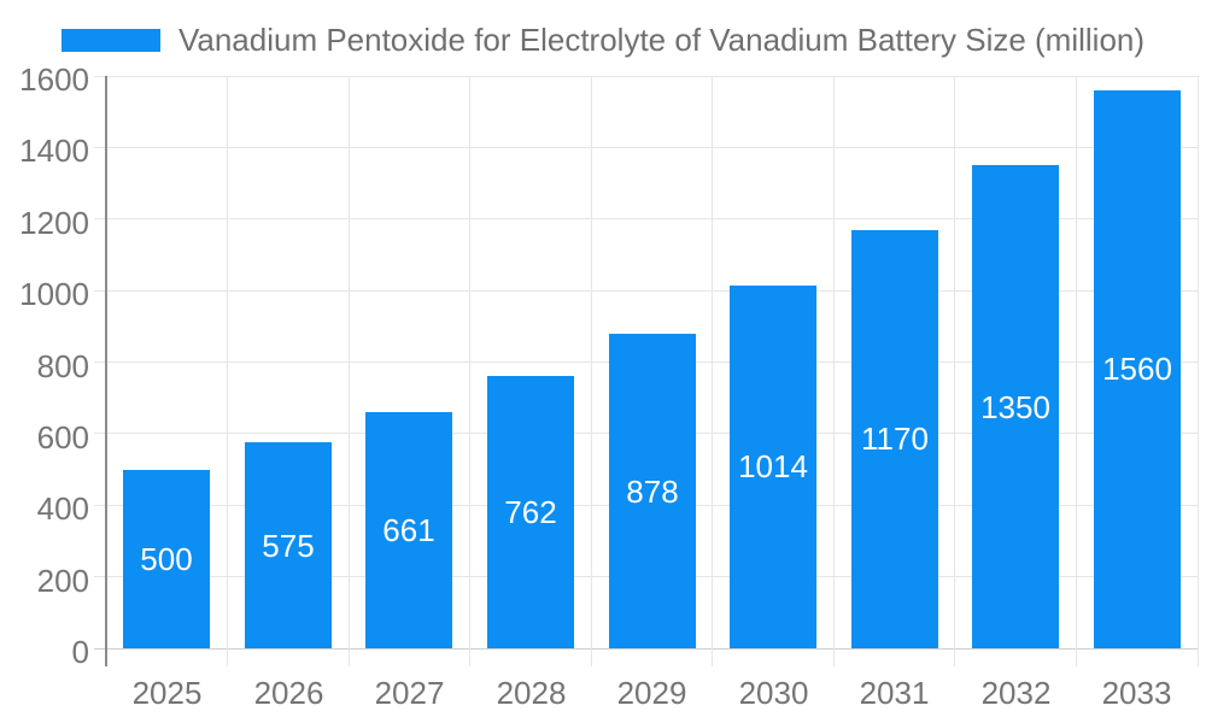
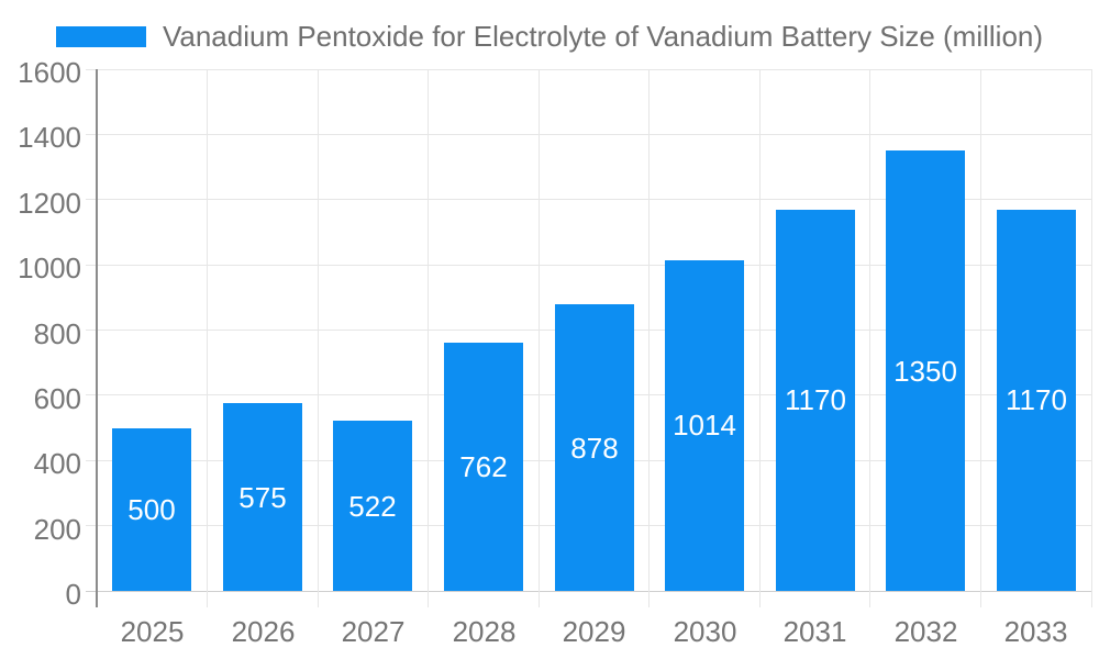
2027: 661 -> 522
2033: 1560 -> 1170
